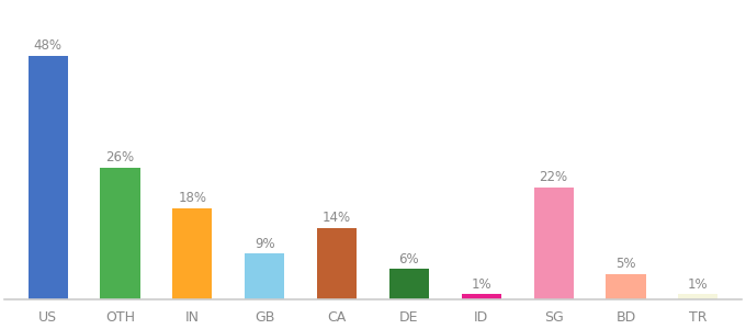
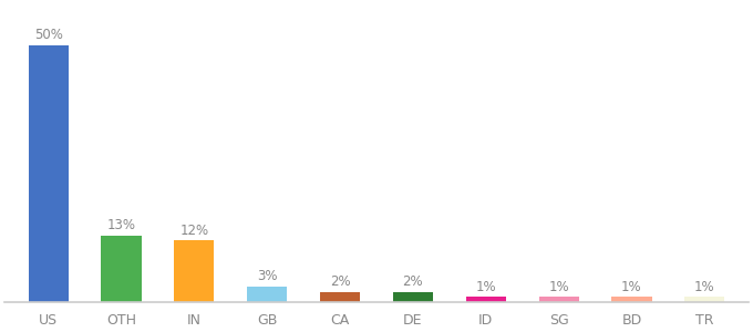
US: 48% -> 50%
OTH: 26% -> 13%
IN: 18% -> 12%
GB: 9% -> 3%
CA: 14% -> 2%
DE: 6% -> 2%
SG: 22% -> 1%
BD: 5% -> 1%
